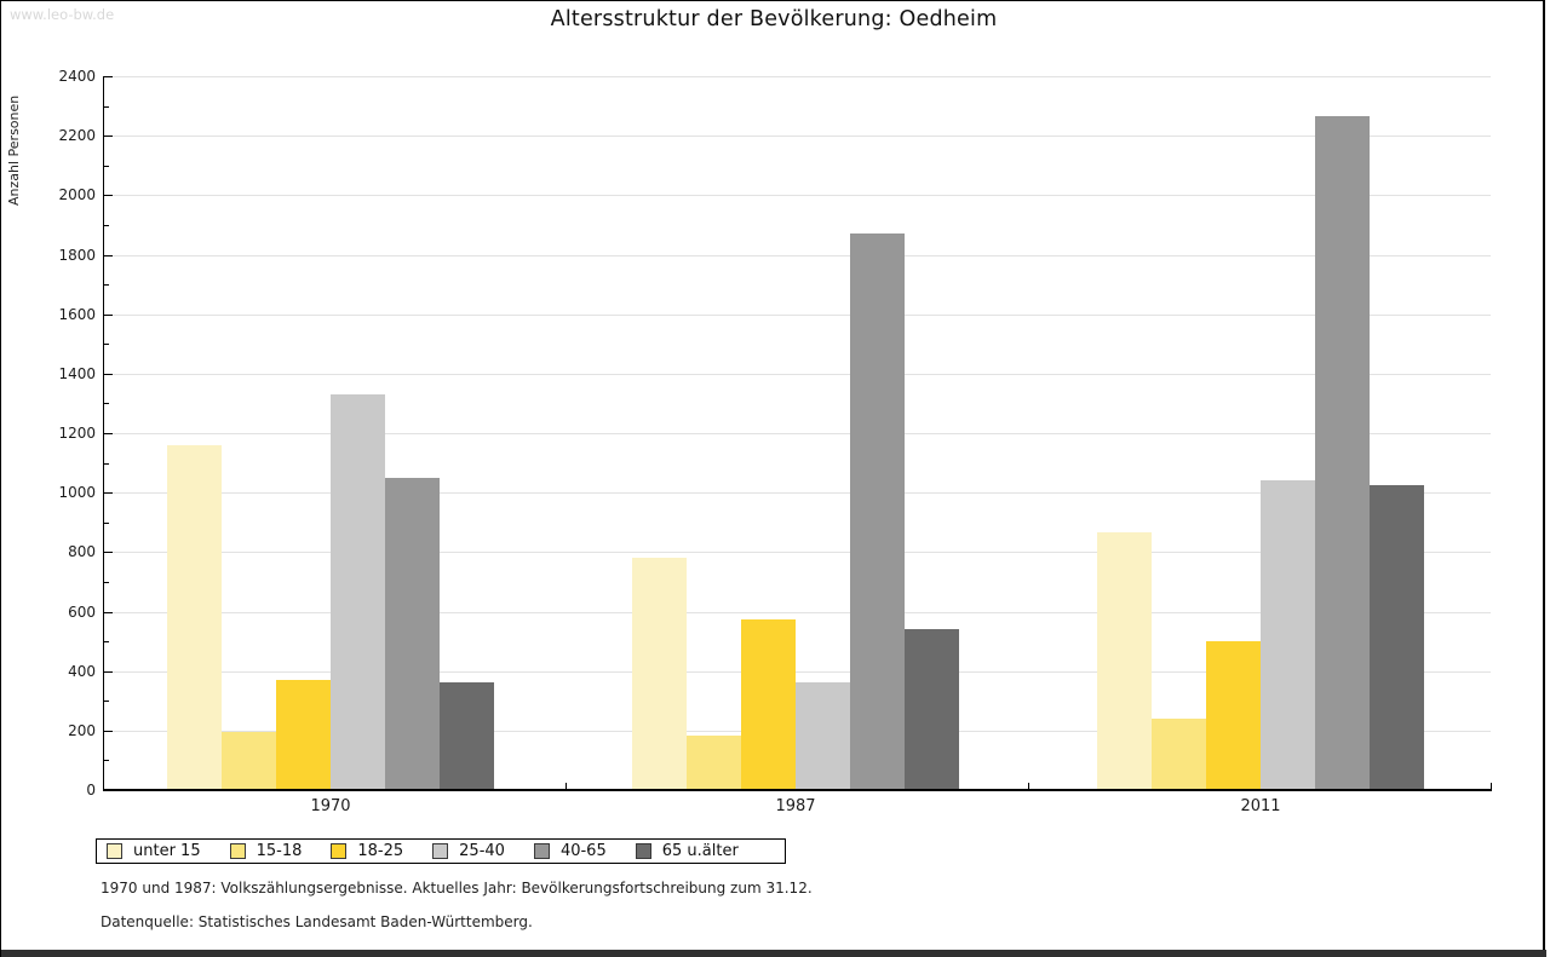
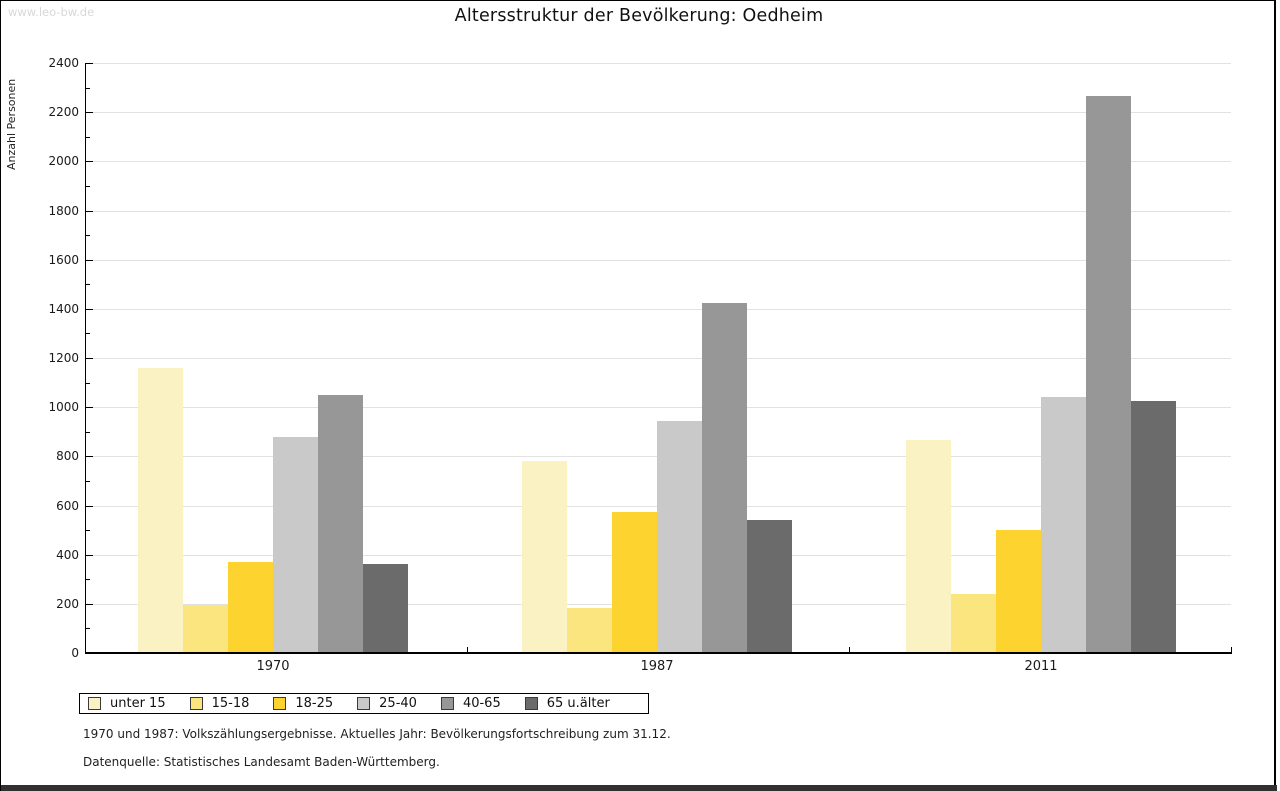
25-40/1970: 1330 -> 880
25-40/1987: 360 -> 940
40-65/1987: 1870 -> 1420
